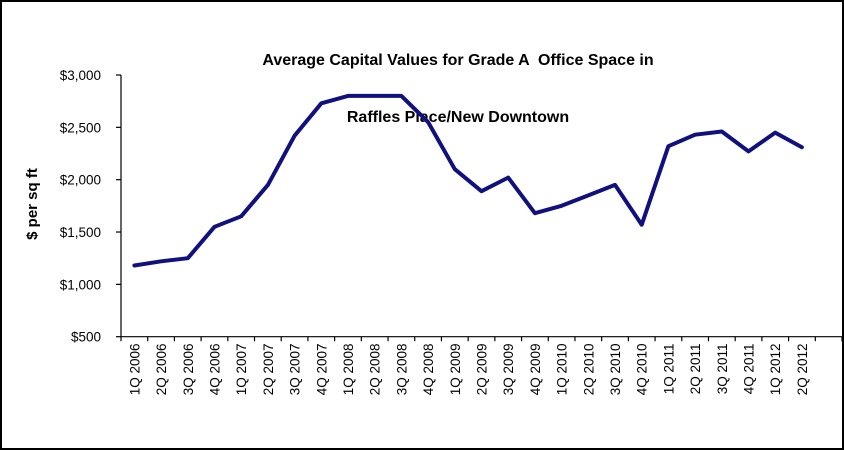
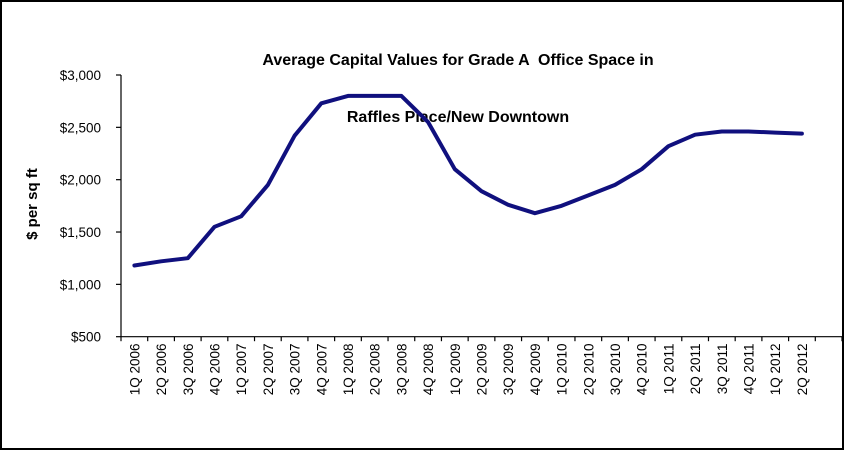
3Q 2009: $2020 -> $1760
4Q 2010: $1570 -> $2100
4Q 2011: $2270 -> $2460
2Q 2012: $2310 -> $2440
